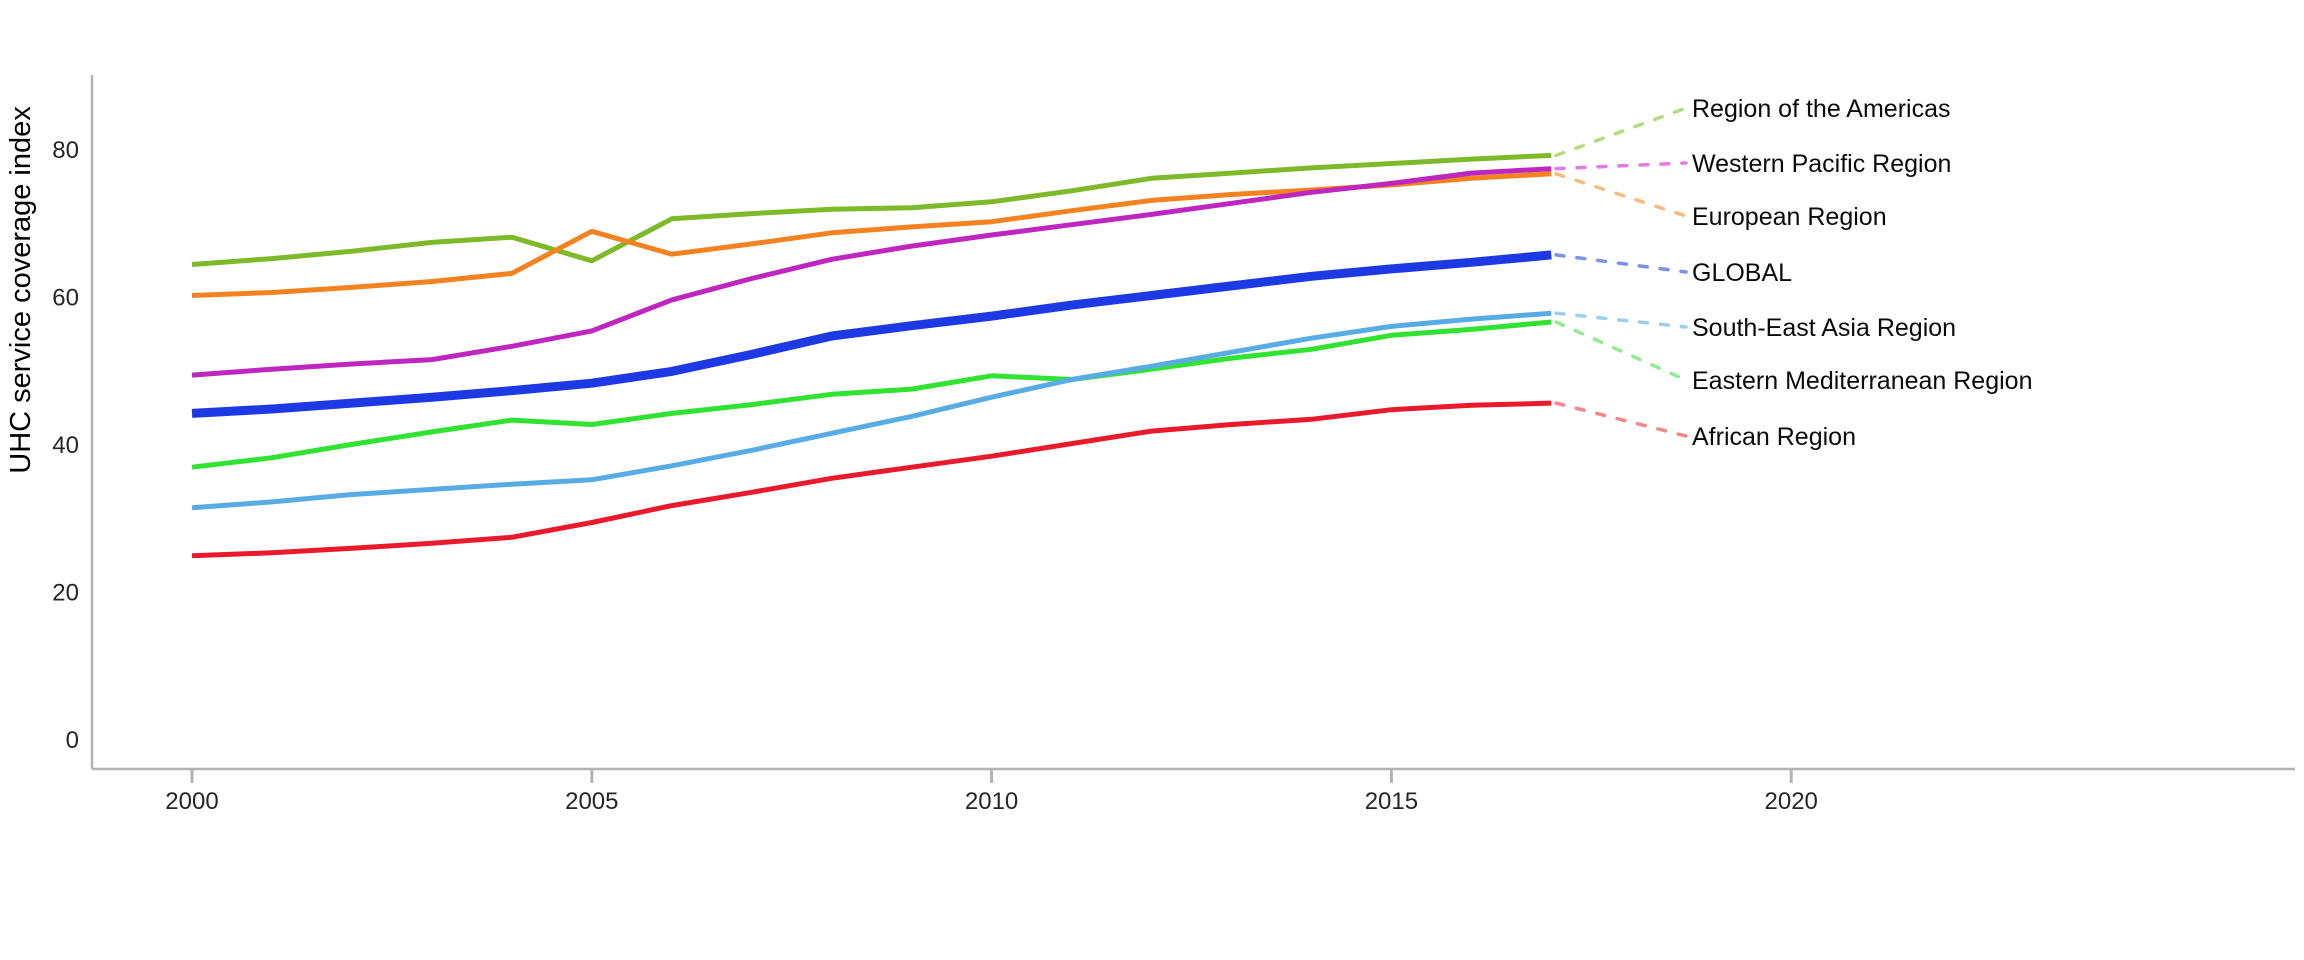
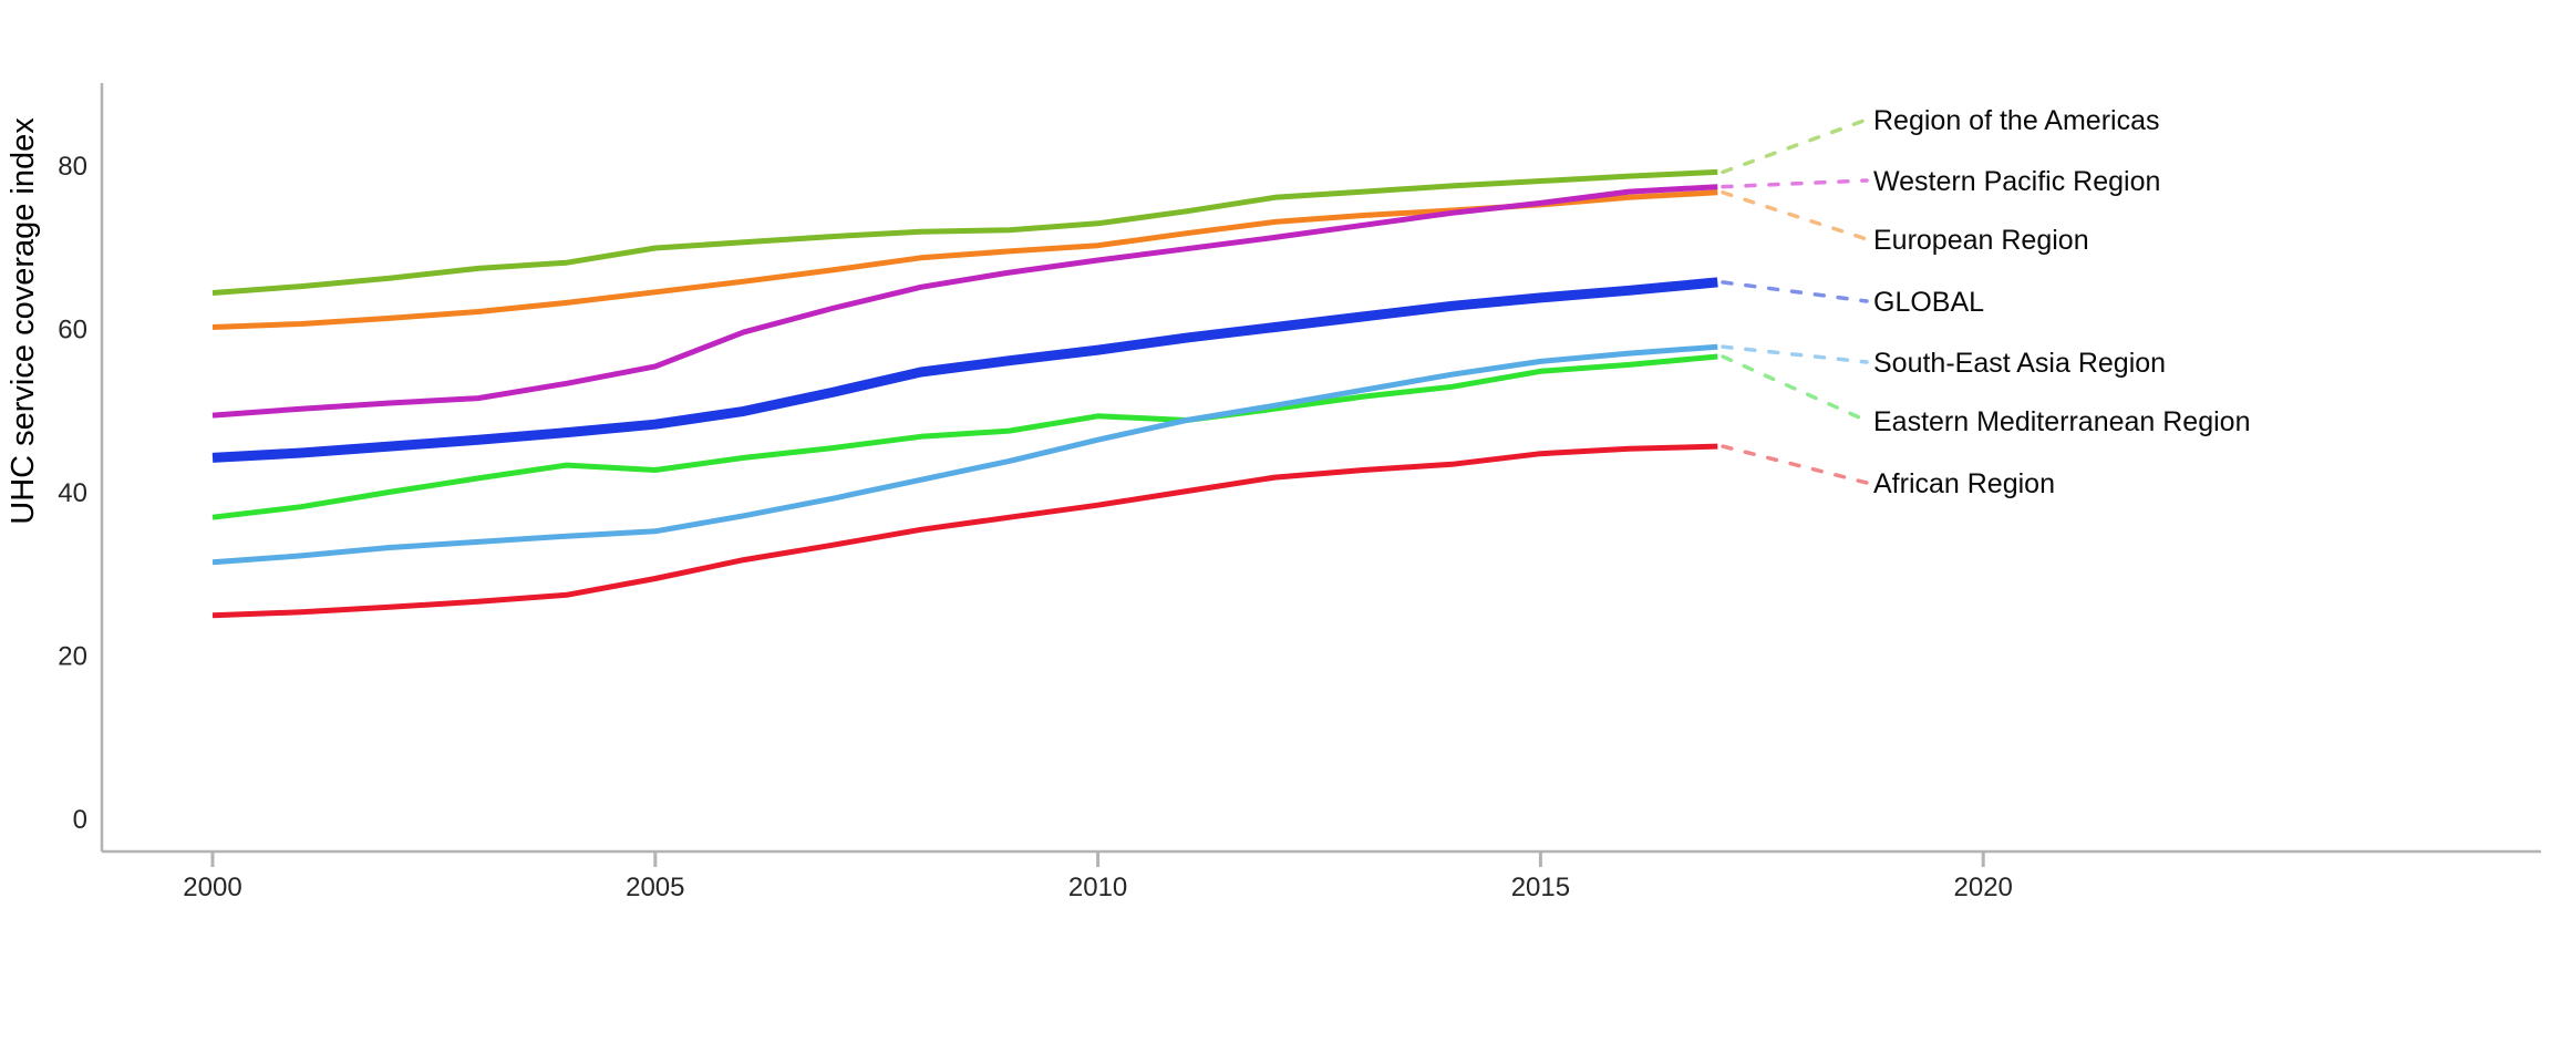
Region of the Americas/2005: 65 -> 70
European Region/2005: 69 -> 65
